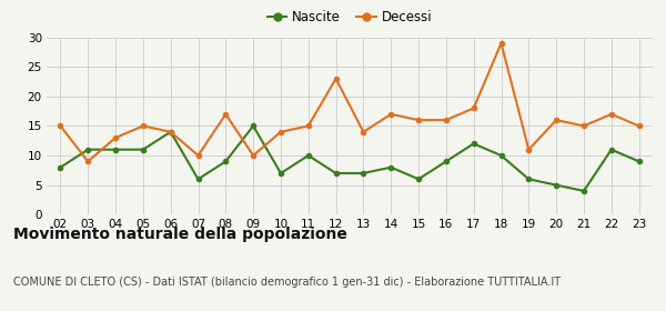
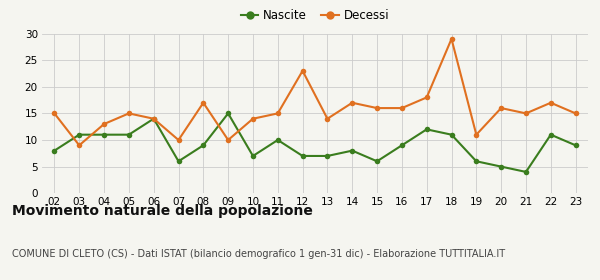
Nascite/18: 10 -> 11
